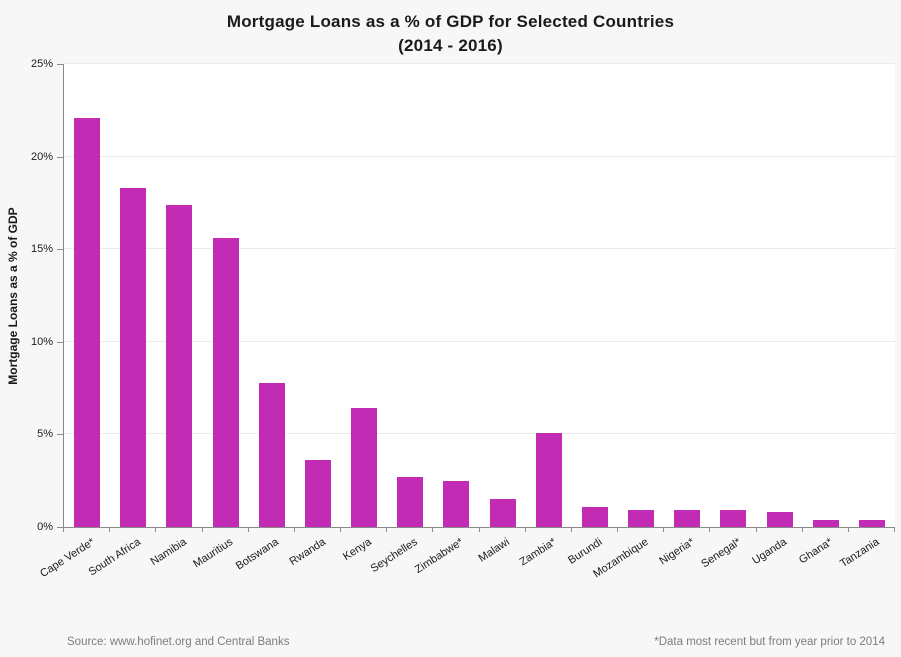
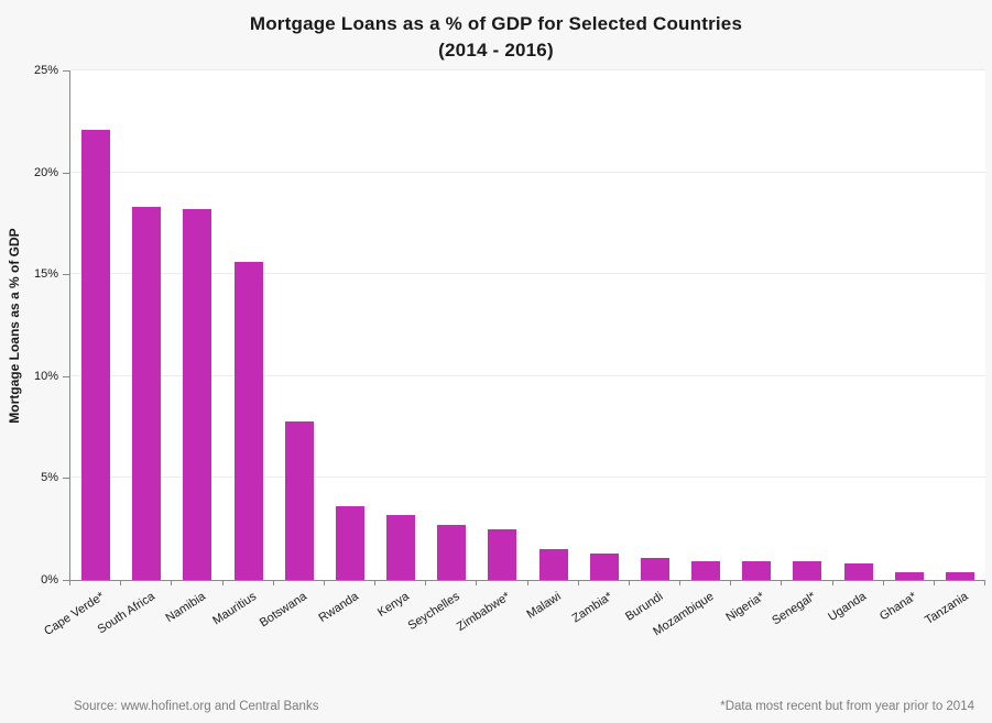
Namibia: 17.4% -> 18.2%
Kenya: 6.4% -> 3.2%
Zambia*: 5.1% -> 1.3%
